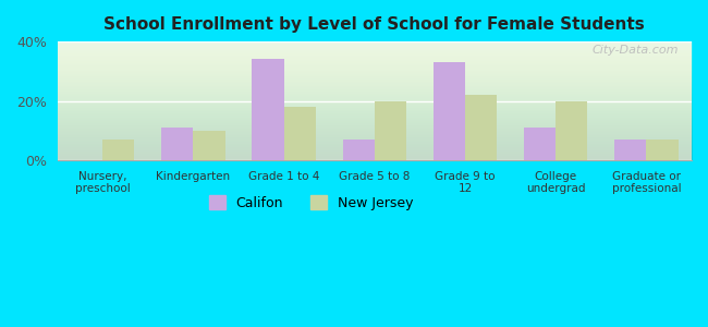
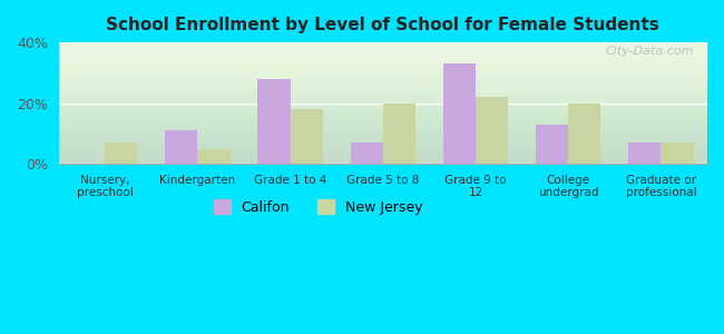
New Jersey/Kindergarten: 10% -> 5%
Califon/Grade 1 to 4: 34% -> 28%
Califon/College undergrad: 11% -> 13%
